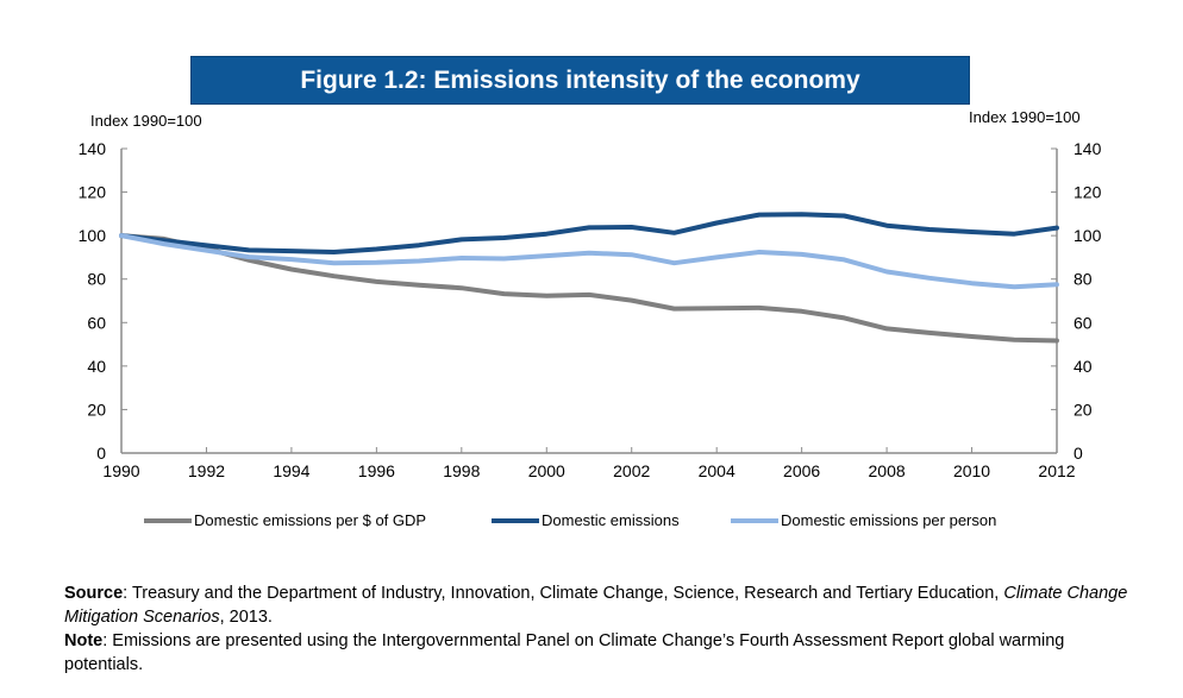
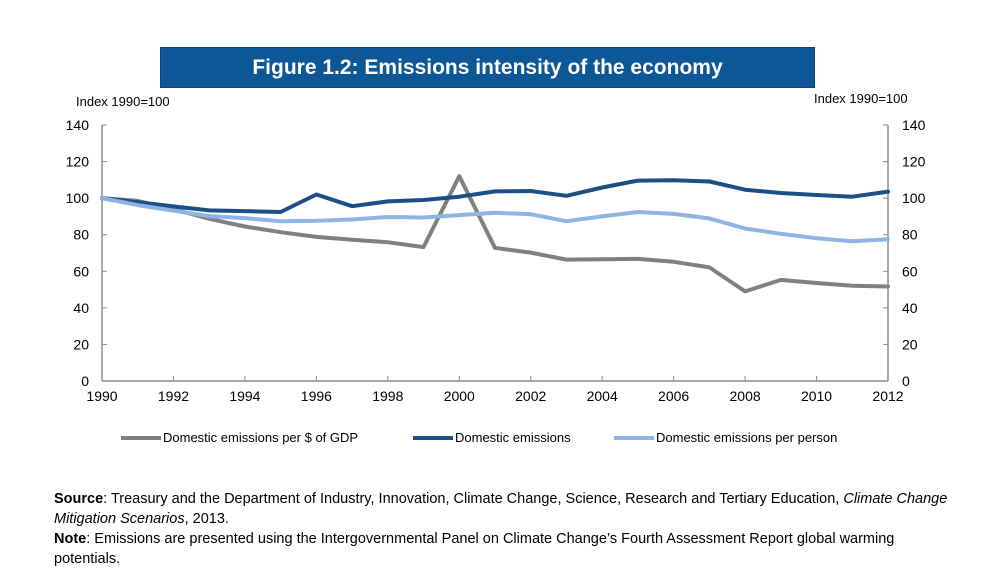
Domestic emissions/1996: 94 -> 102
Domestic emissions per $ of GDP/2000: 72 -> 112
Domestic emissions per $ of GDP/2008: 57 -> 49
